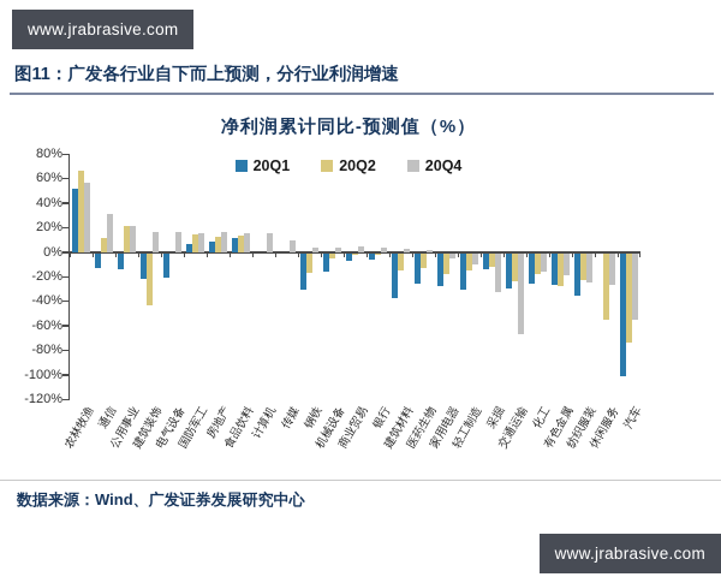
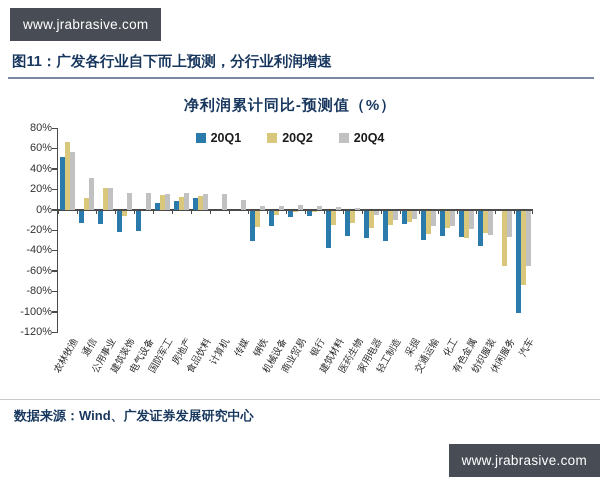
20Q2/建筑装饰: -43% -> -5%
20Q4/采掘: -32% -> -8%
20Q4/交通运输: -66% -> -15%
